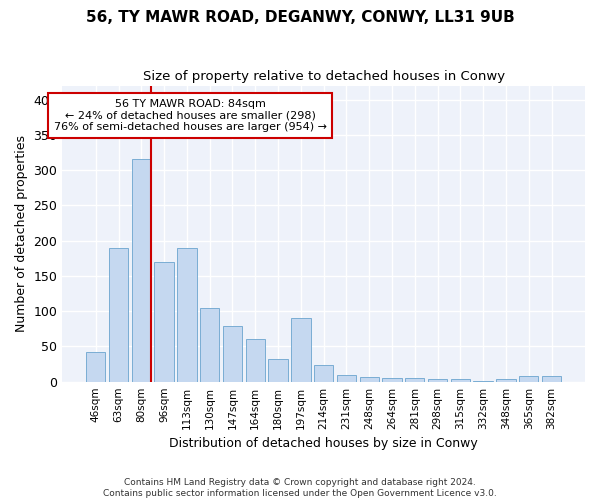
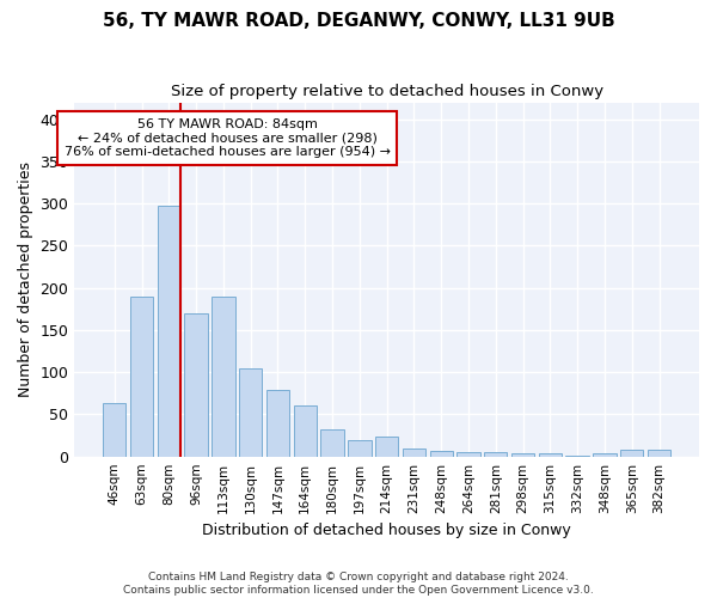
46sqm: 42 -> 63
80sqm: 316 -> 297
197sqm: 90 -> 20
